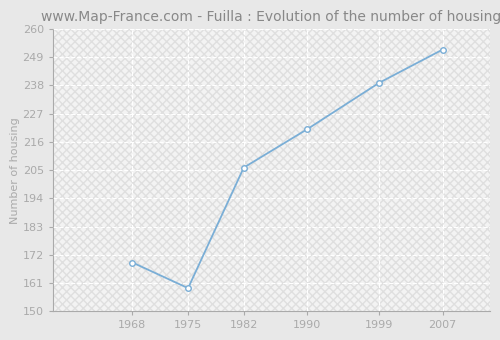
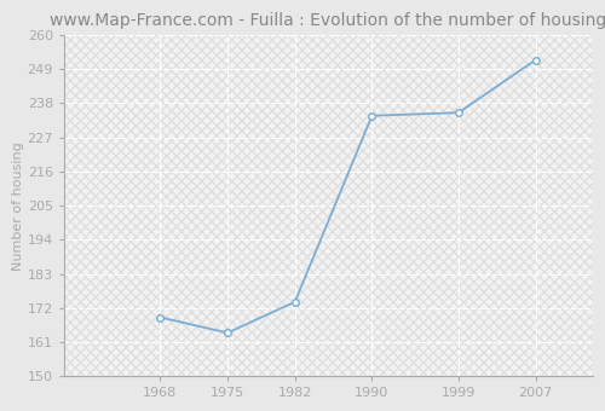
1975: 159 -> 164
1982: 206 -> 174
1990: 221 -> 234
1999: 239 -> 235
